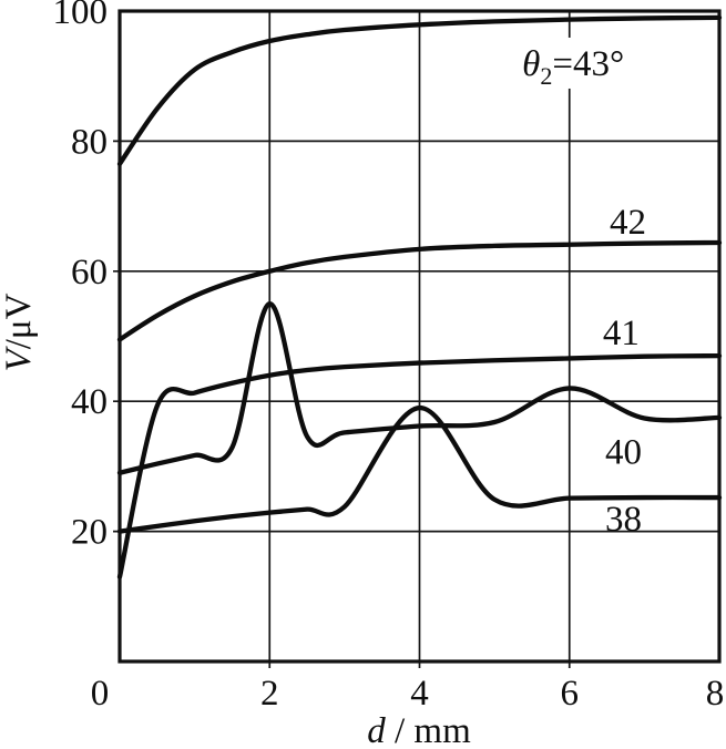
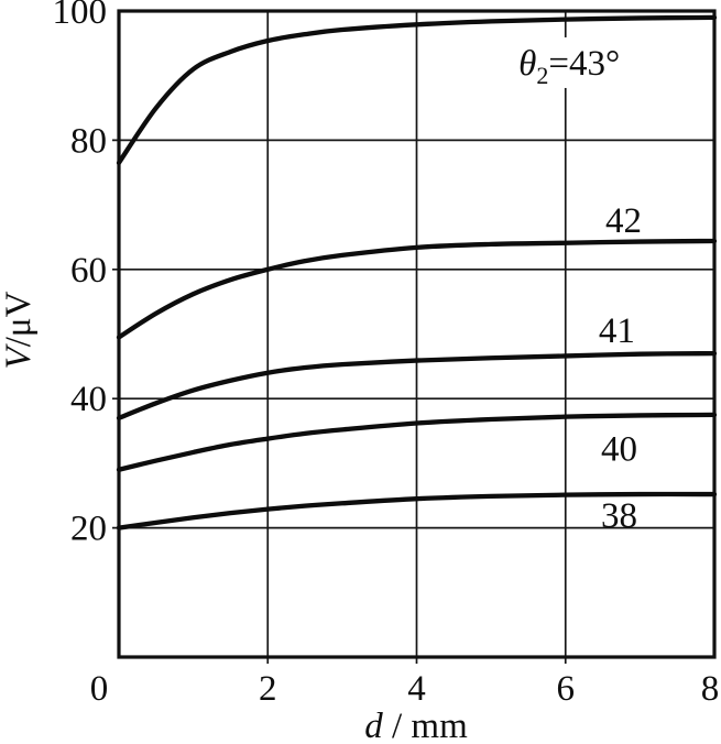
41/0: 13 -> 37
40/2: 55 -> 34
38/4: 39 -> 24
40/6: 42 -> 37
